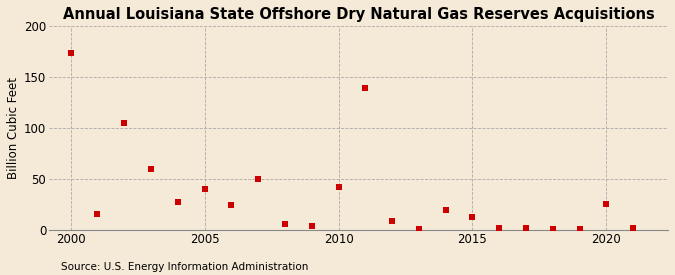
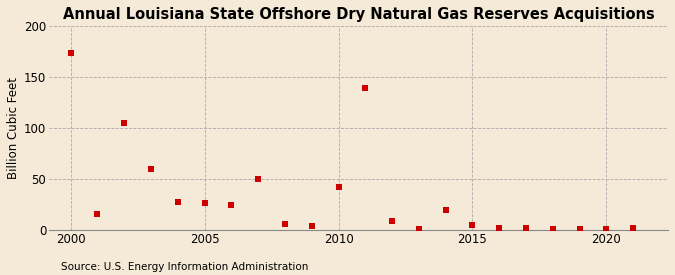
2005: 40 -> 27
2015: 13 -> 5
2020: 26 -> 1
